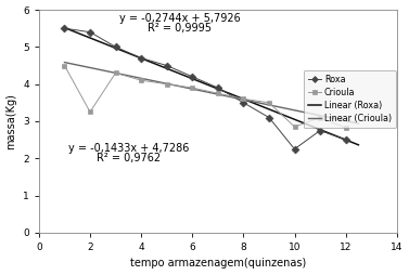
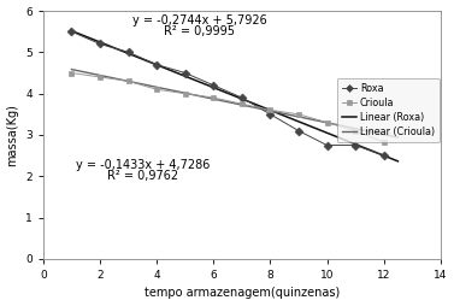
Roxa/2: 5.40 -> 5.20
Crioula/2: 3.25 -> 4.40
Roxa/10: 2.25 -> 2.75
Crioula/10: 2.85 -> 3.30
